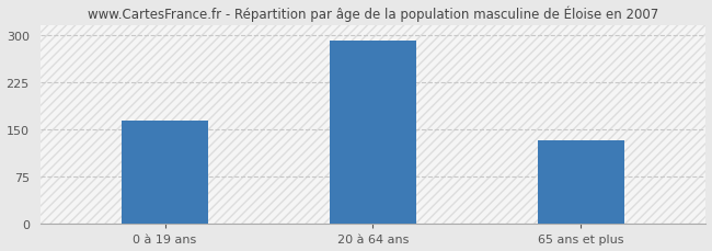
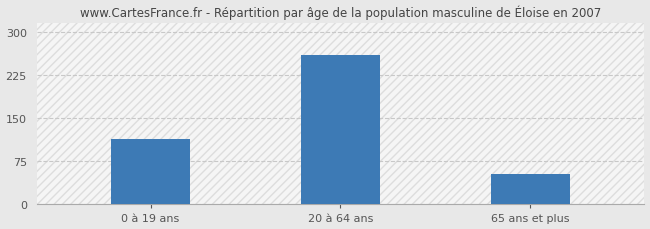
0 à 19 ans: 164 -> 113
20 à 64 ans: 290 -> 260
65 ans et plus: 132 -> 52
